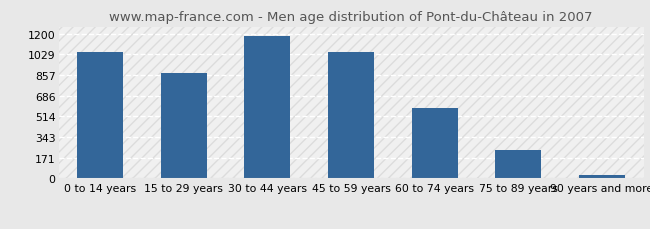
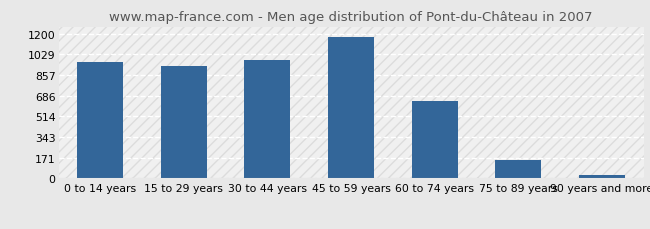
0 to 14 years: 1050 -> 970
15 to 29 years: 870 -> 930
30 to 44 years: 1180 -> 980
45 to 59 years: 1050 -> 1170
60 to 74 years: 590 -> 640
75 to 89 years: 240 -> 150
